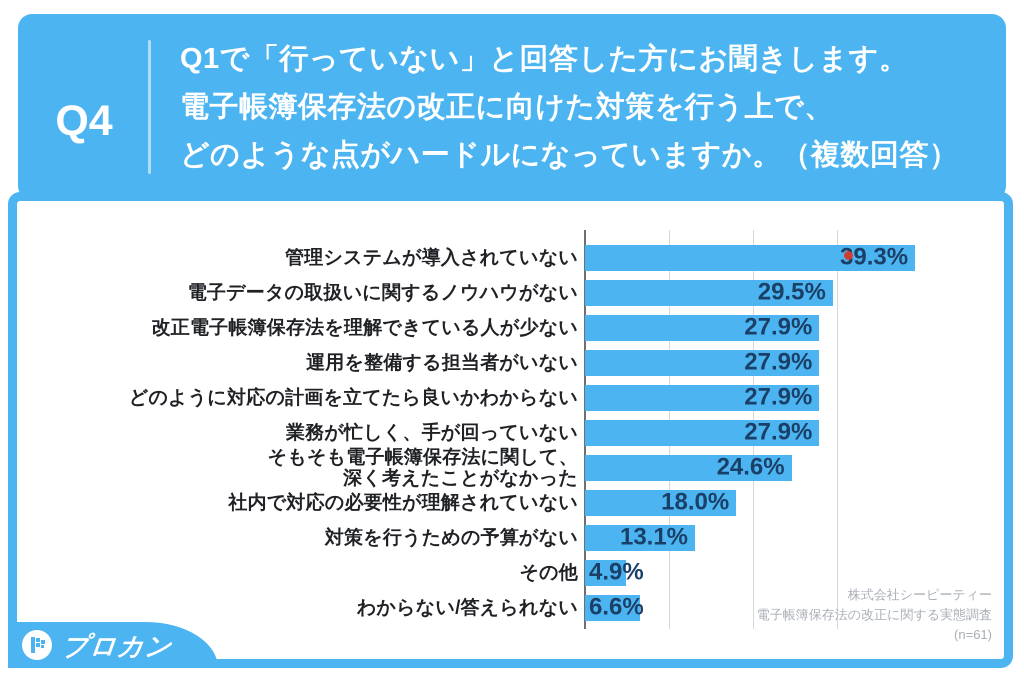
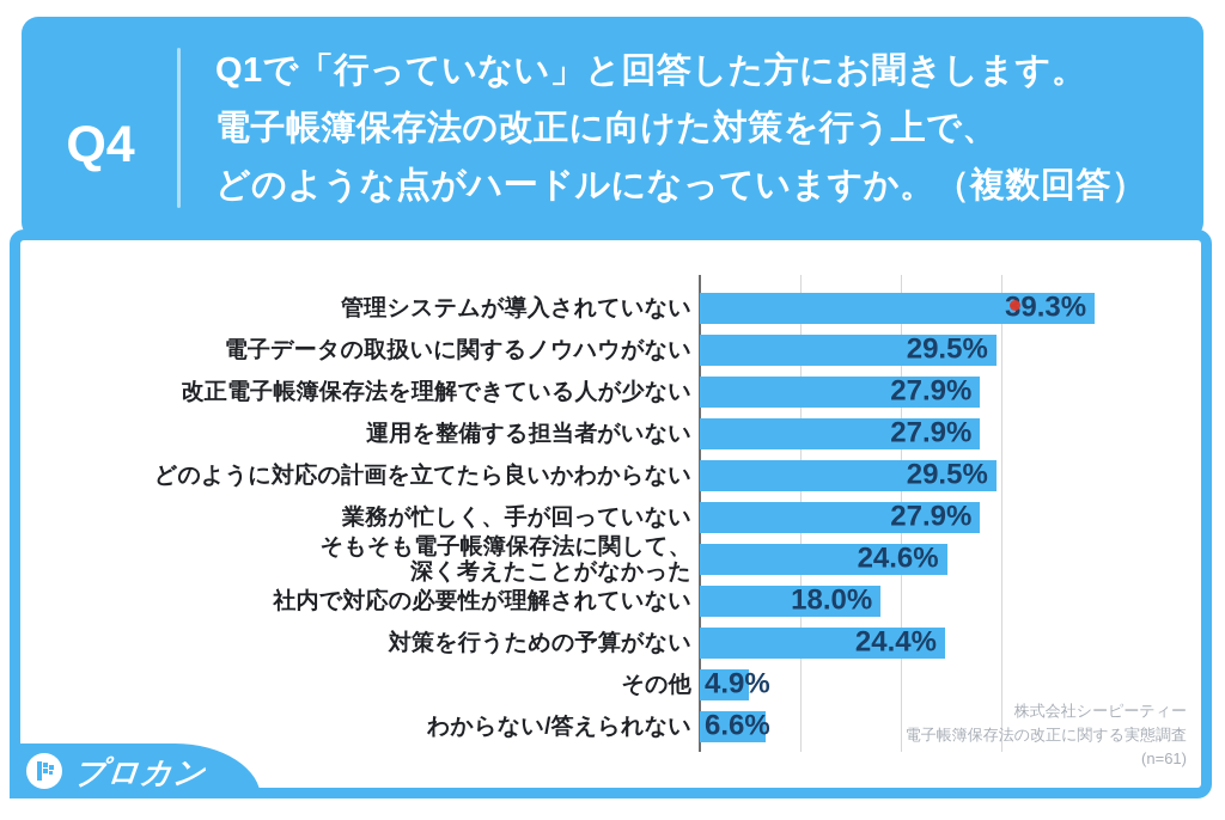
どのように対応の計画を立てたら良いかわからない: 27.9% -> 29.5%
対策を行うための予算がない: 13.1% -> 24.4%
